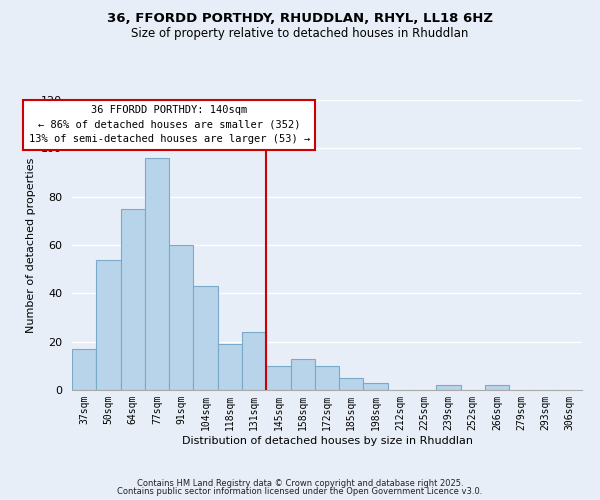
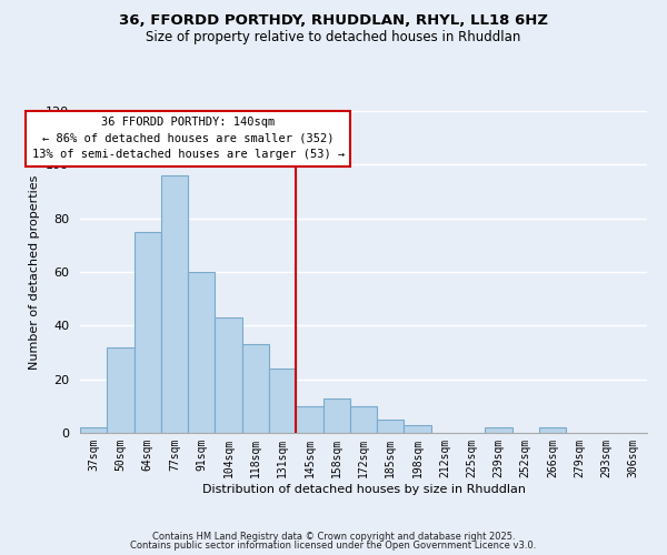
37sqm: 17 -> 2
50sqm: 54 -> 32
118sqm: 19 -> 33
